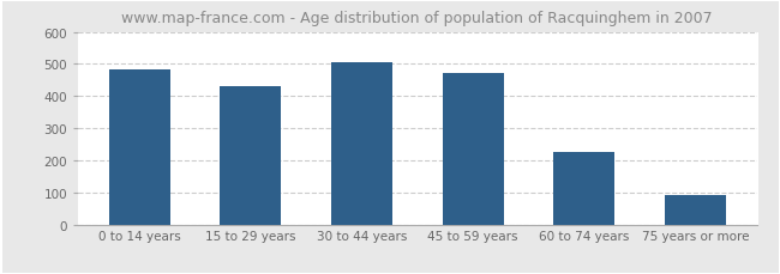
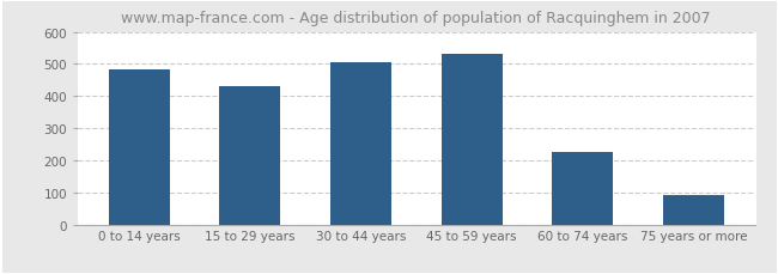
45 to 59 years: 470 -> 531
